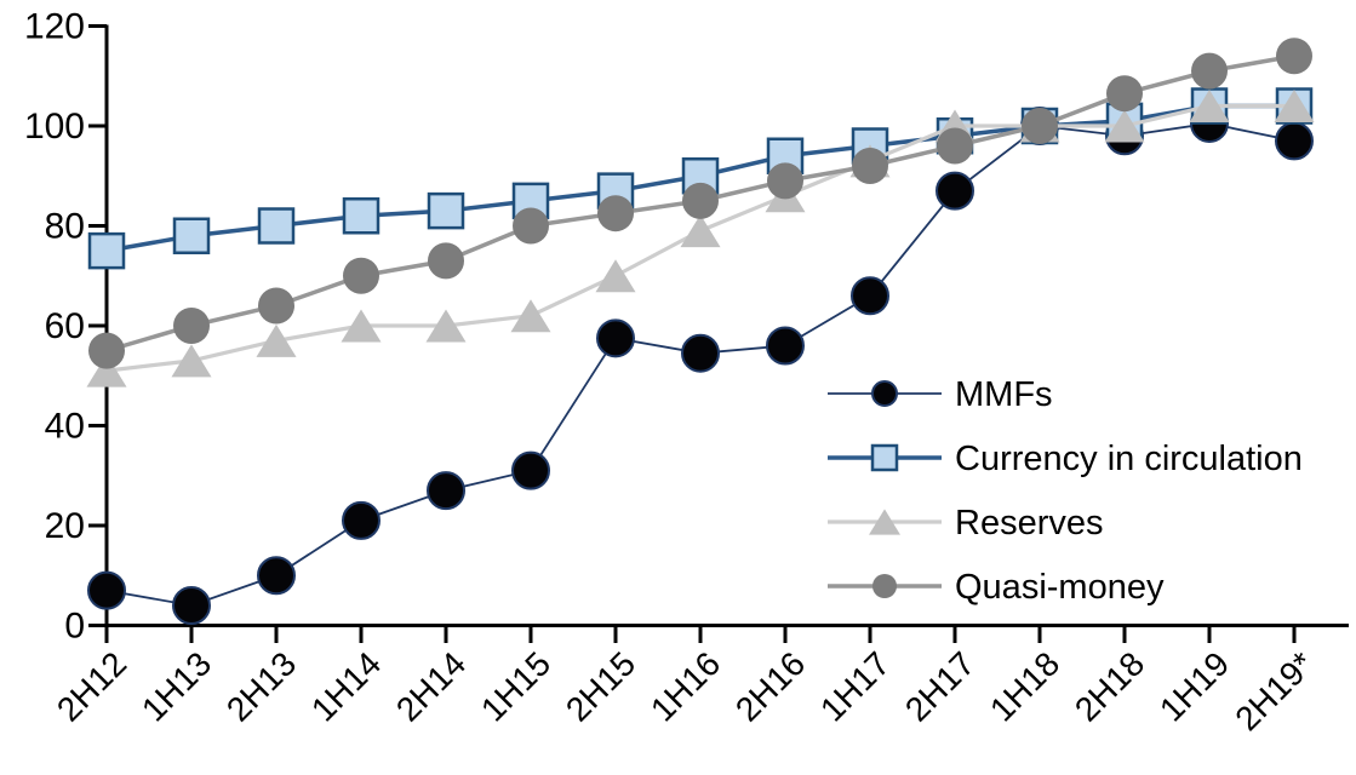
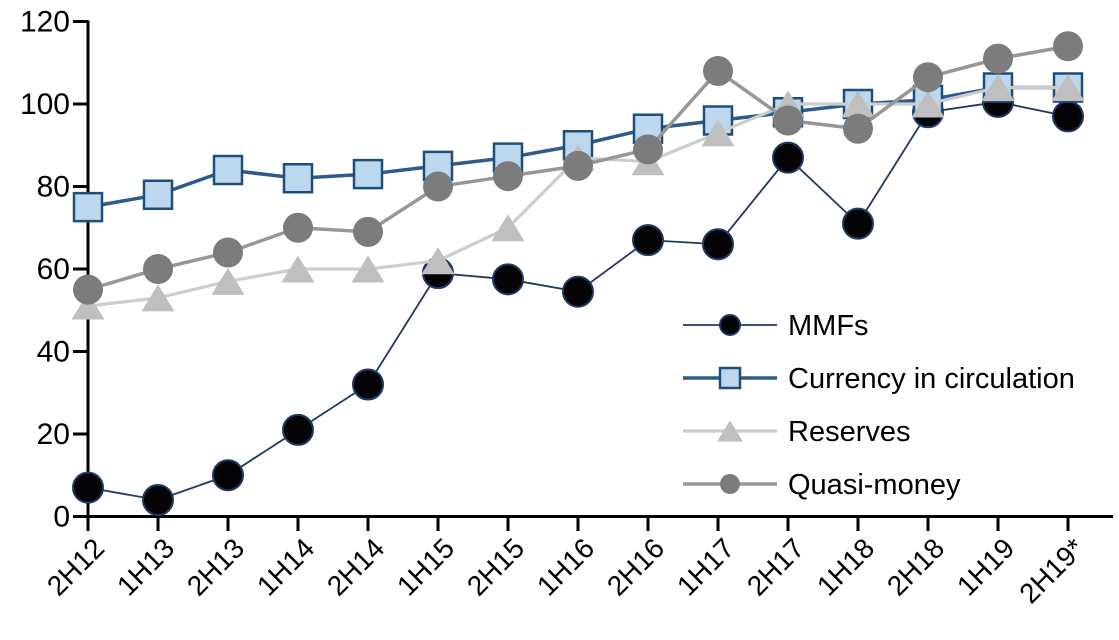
Currency in circulation/2H13: 80 -> 84
MMFs/2H14: 27 -> 32
Quasi-money/2H14: 73 -> 69
MMFs/1H15: 31 -> 59
Reserves/1H16: 79 -> 87
MMFs/2H16: 56 -> 67
Quasi-money/1H17: 92 -> 108
MMFs/1H18: 100 -> 71
Quasi-money/1H18: 100 -> 94
